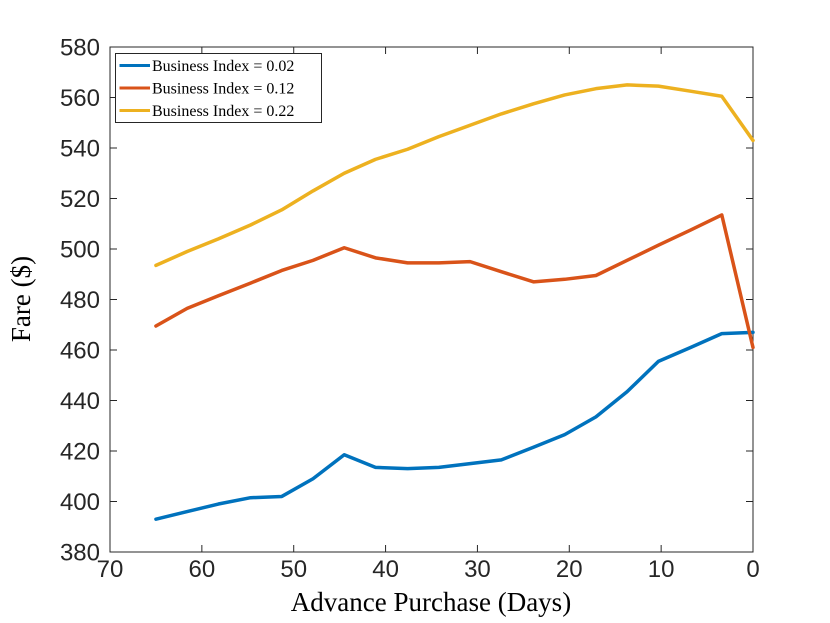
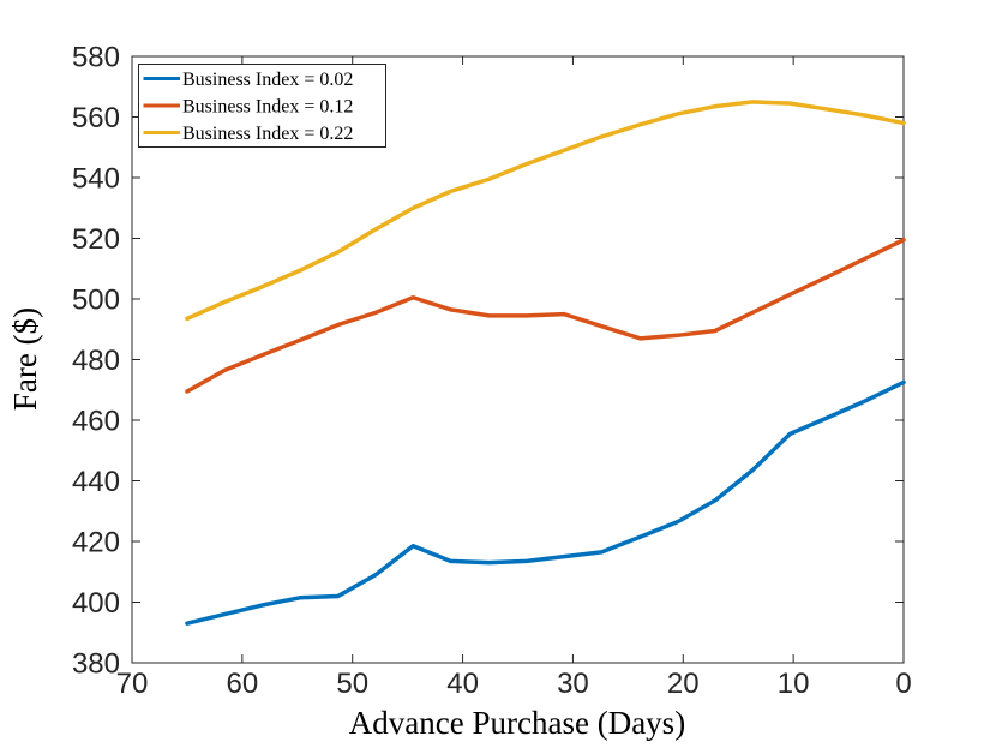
Business Index = 0.02/0: 467 -> 472
Business Index = 0.12/0: 461 -> 520
Business Index = 0.22/0: 543 -> 558
